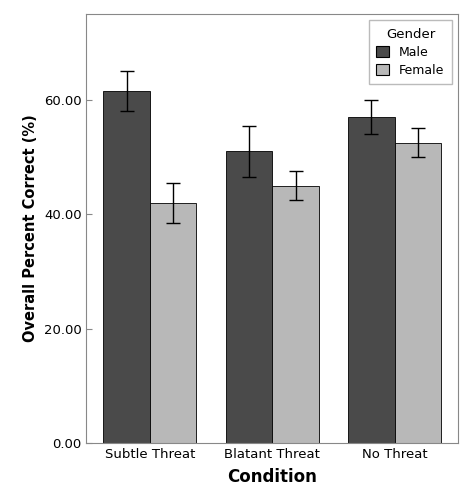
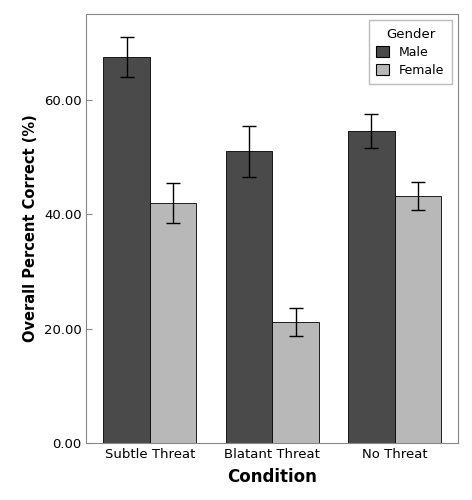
Male/Subtle Threat: 61.5 -> 67.4
Female/Blatant Threat: 45.0 -> 21.2
Male/No Threat: 57.0 -> 54.6
Female/No Threat: 52.5 -> 43.2
